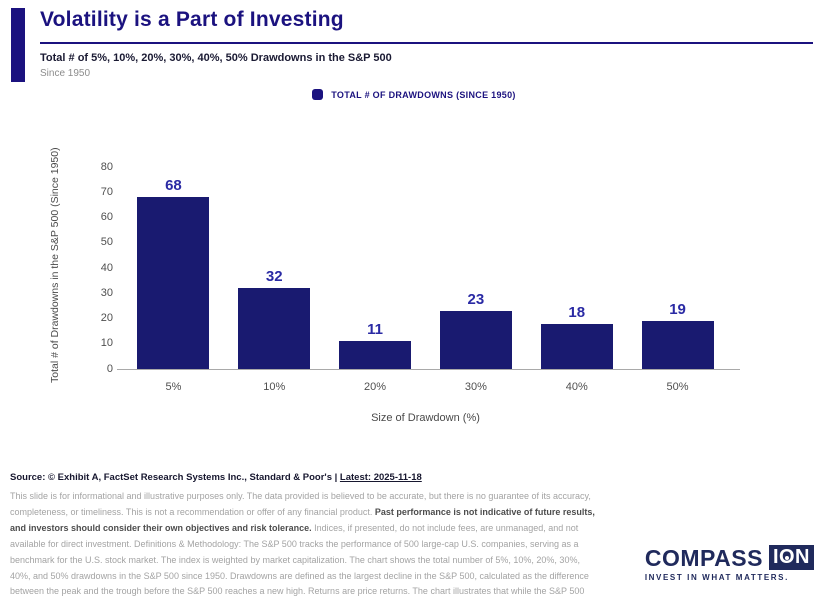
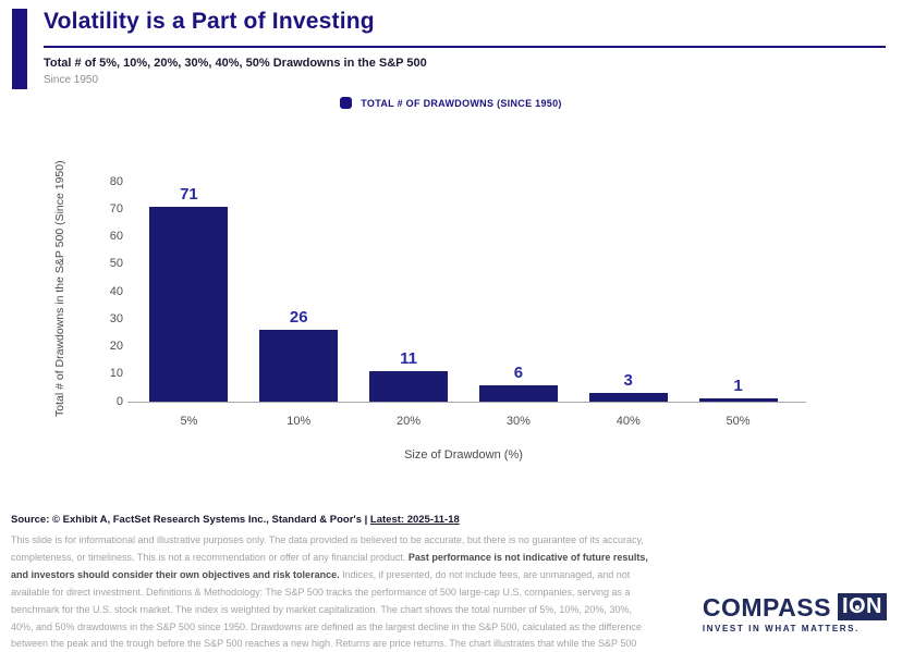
5%: 68 -> 71
10%: 32 -> 26
30%: 23 -> 6
40%: 18 -> 3
50%: 19 -> 1
